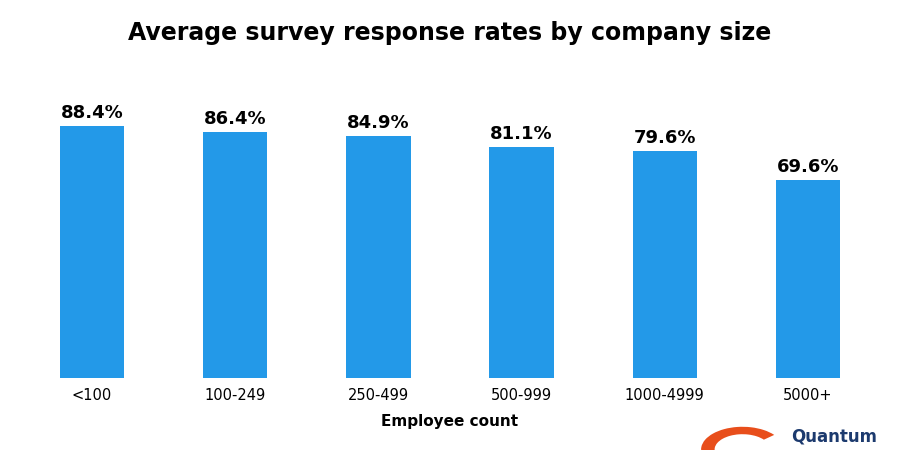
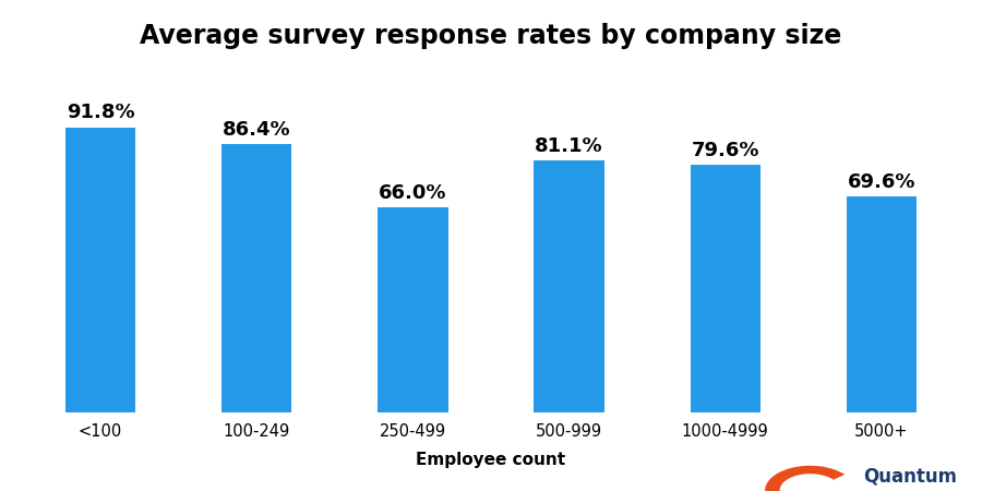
<100: 88.4% -> 91.8%
250-499: 84.9% -> 66.0%
